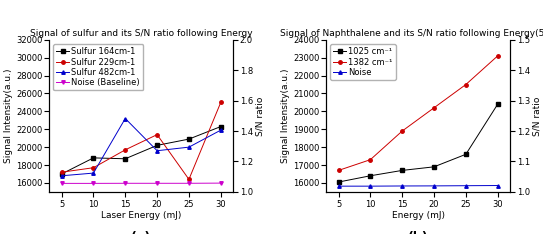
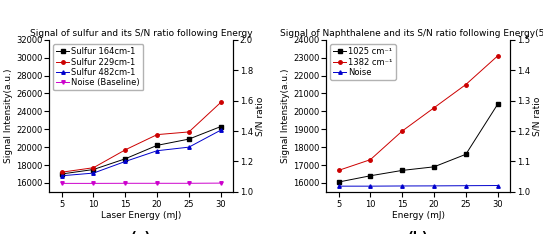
Signal of sulfur and its S/N ratio following Energy/Sulfur 164cm-1/10: 18800 -> 17500
Signal of sulfur and its S/N ratio following Energy/Sulfur 482cm-1/15: 23200 -> 18400
Signal of sulfur and its S/N ratio following Energy/Sulfur 229cm-1/25: 16400 -> 21700
